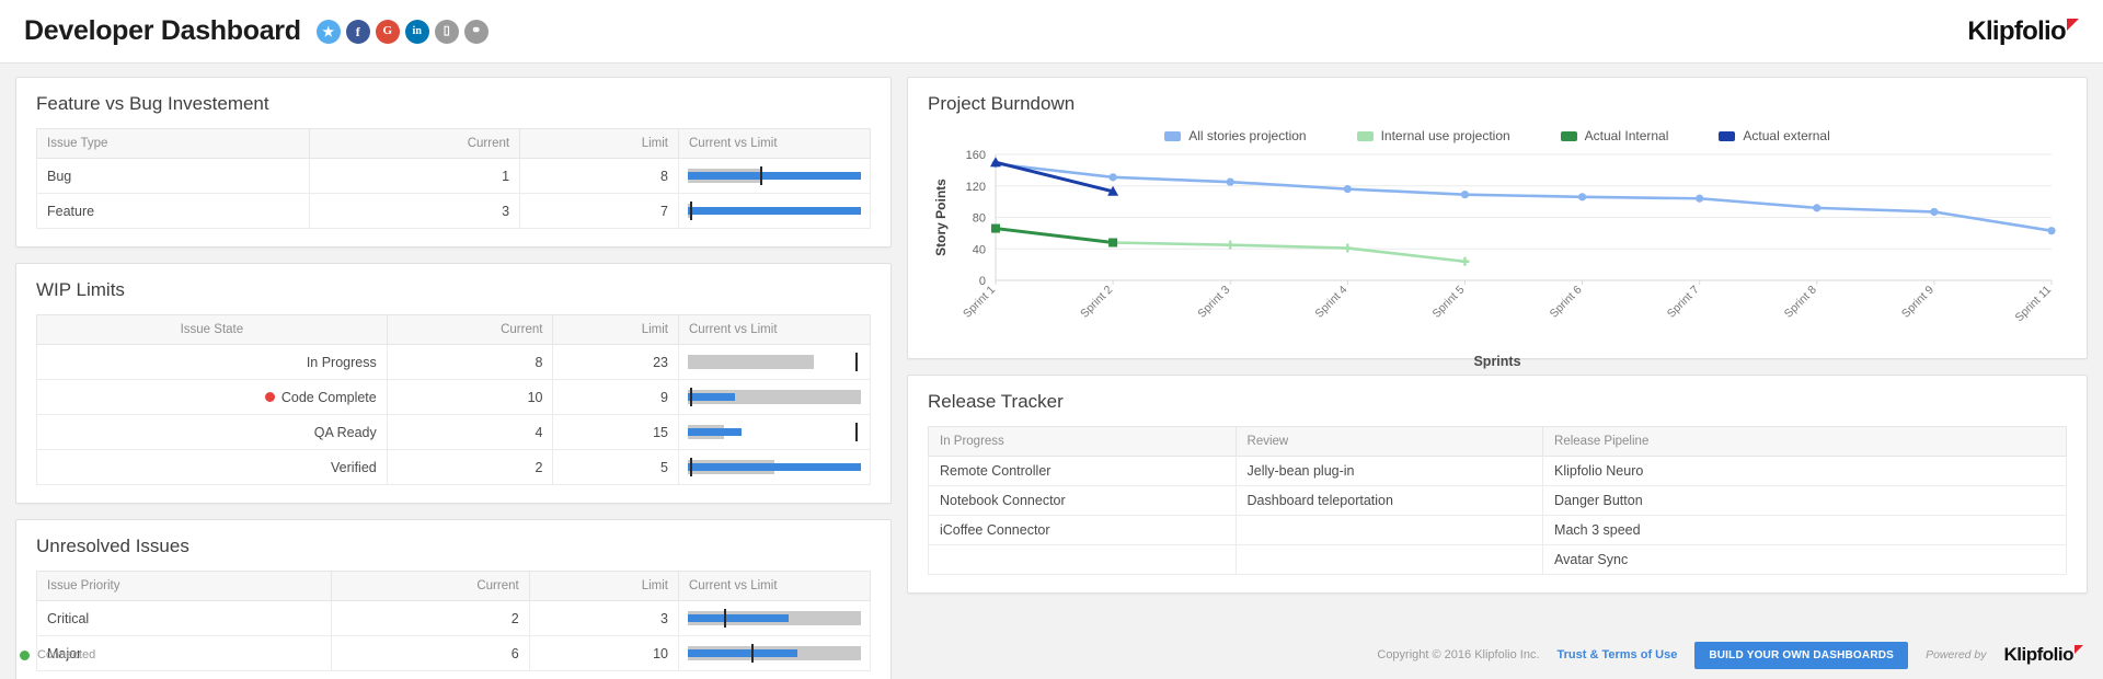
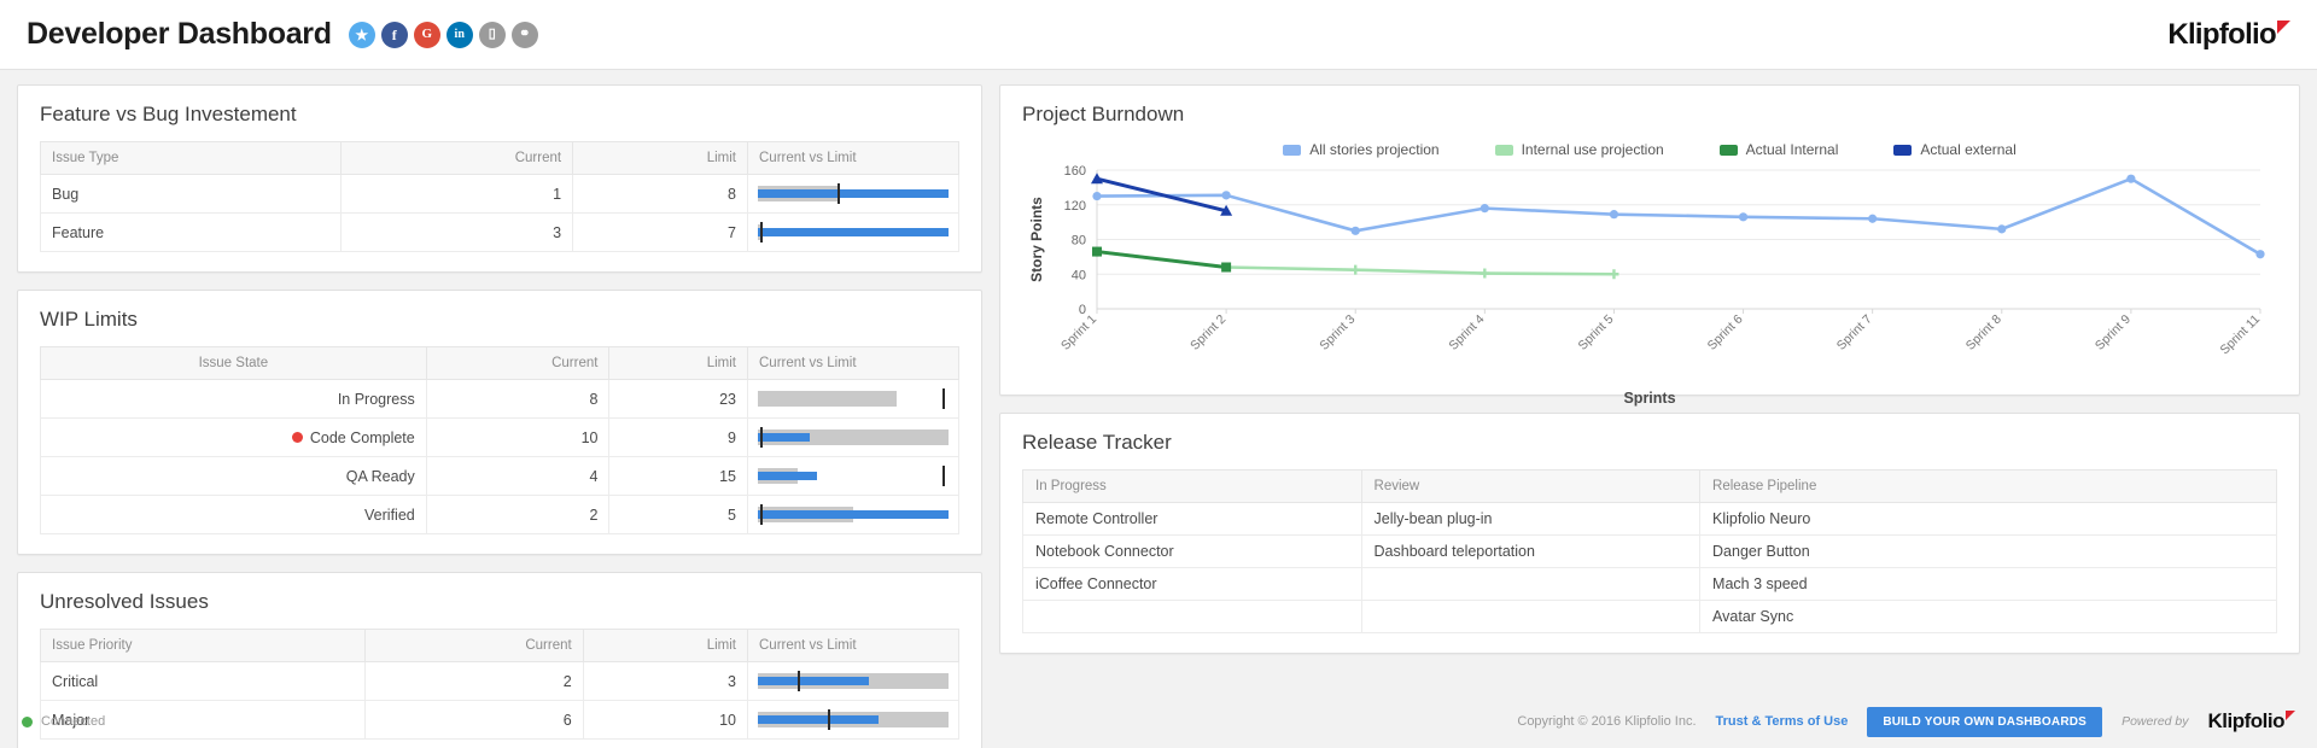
All stories projection/Sprint 1: 150 -> 130
All stories projection/Sprint 3: 120 -> 90
Internal use projection/Sprint 5: 20 -> 40
All stories projection/Sprint 9: 90 -> 150
